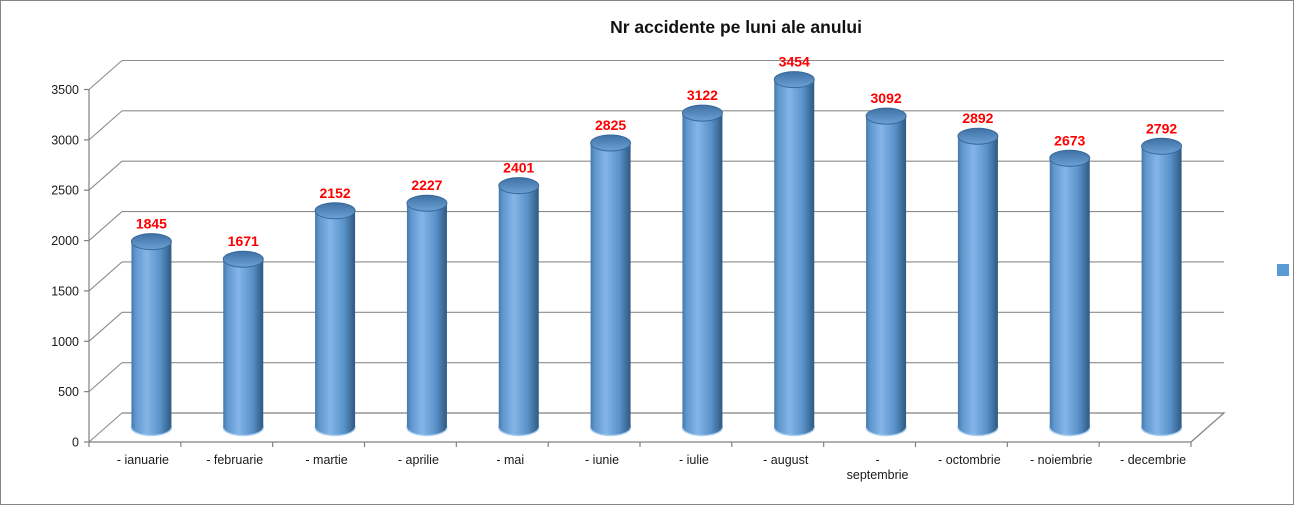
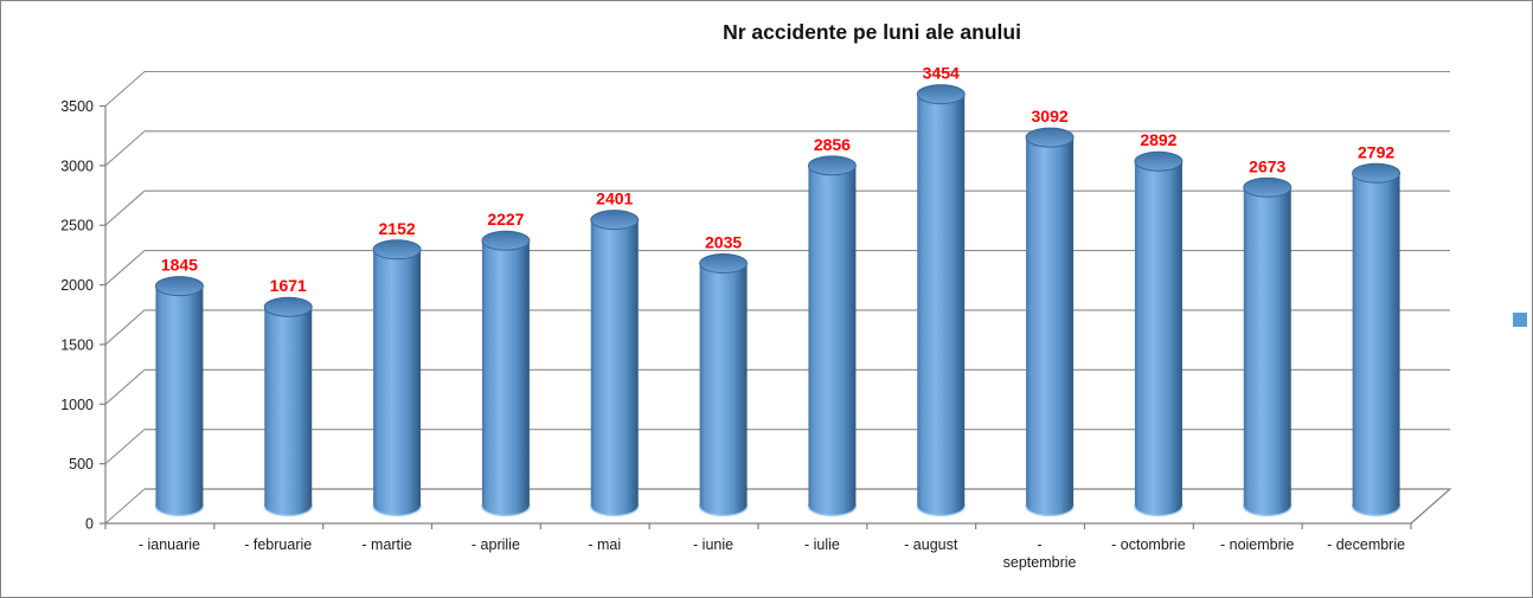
- iunie: 2825 -> 2035
- iulie: 3122 -> 2856
